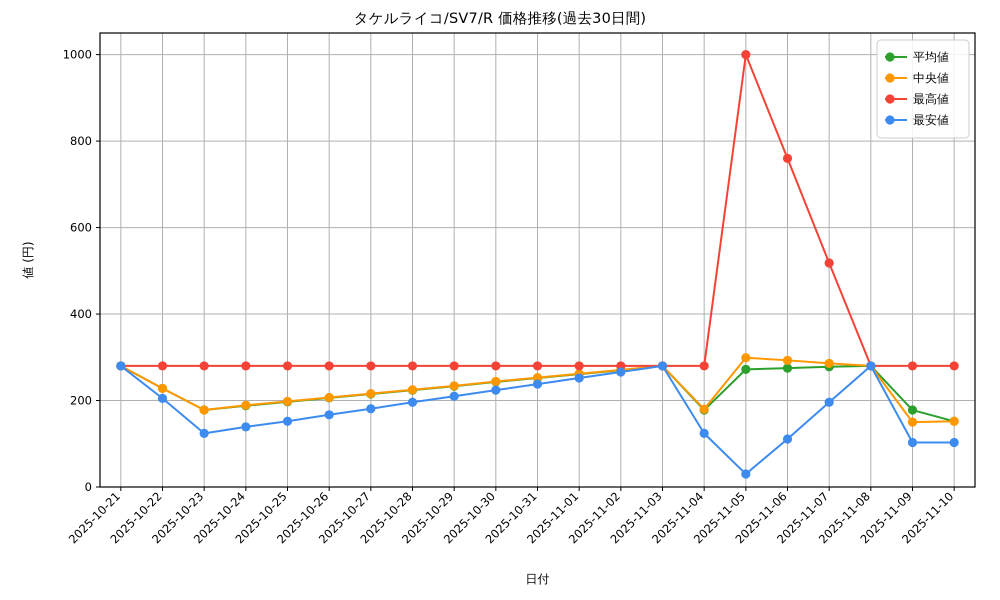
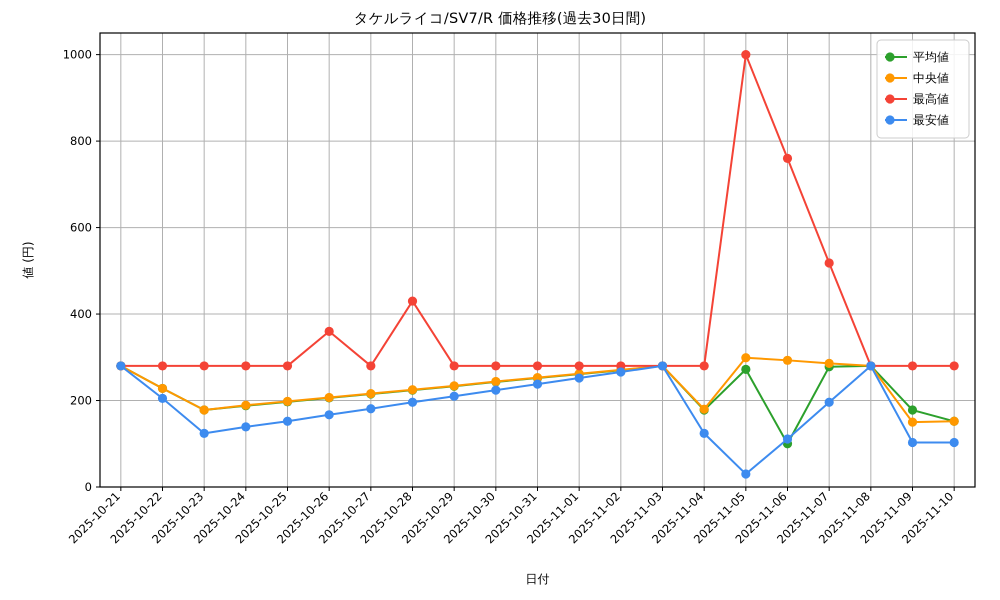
最高値/2025-10-26: 280 -> 360
最高値/2025-10-28: 280 -> 430
平均値/2025-11-06: 280 -> 100
